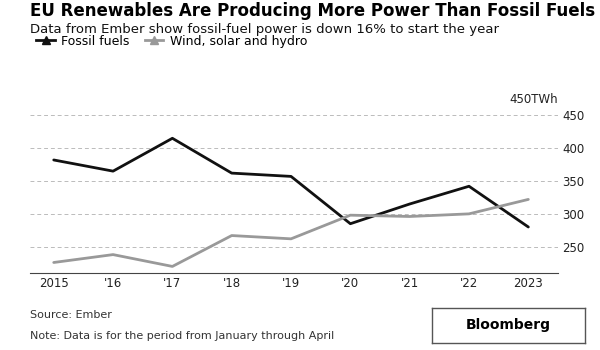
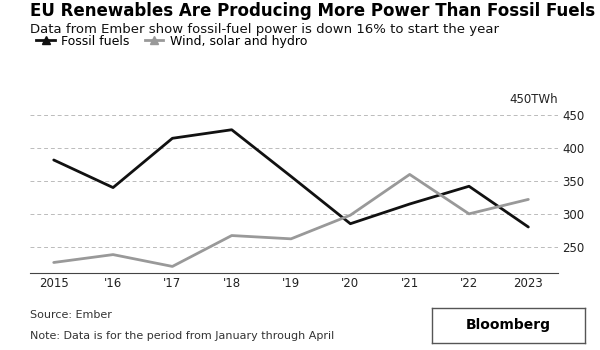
Fossil fuels/'16: 365 -> 340
Fossil fuels/'18: 362 -> 428
Wind, solar and hydro/'21: 296 -> 360
